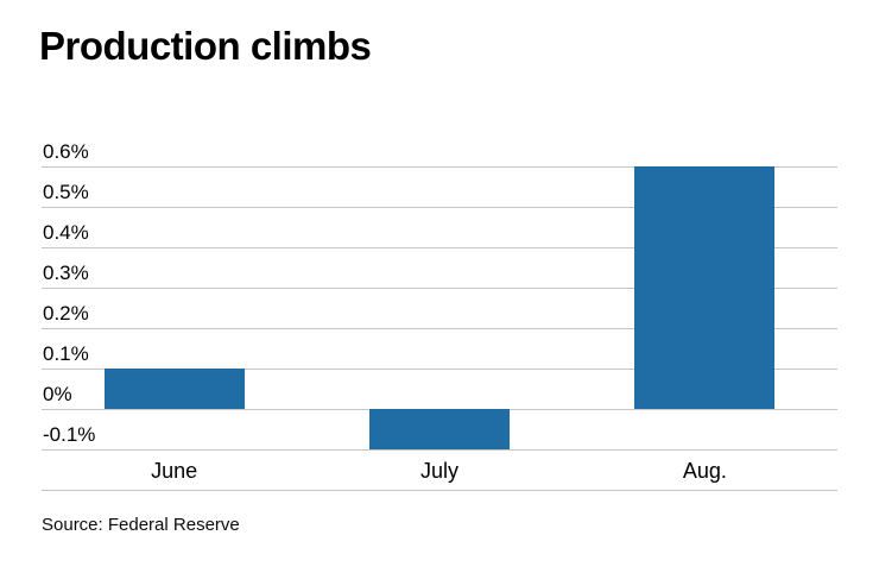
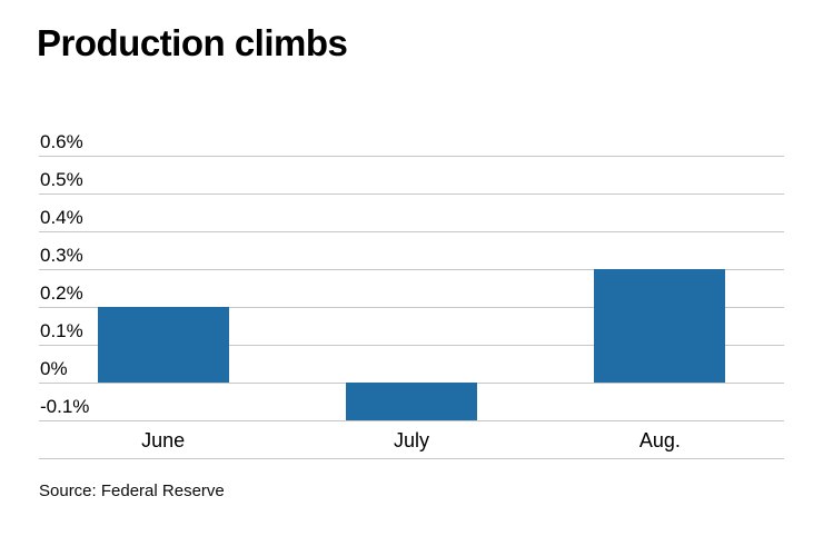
June: 0.1% -> 0.2%
Aug.: 0.6% -> 0.3%
